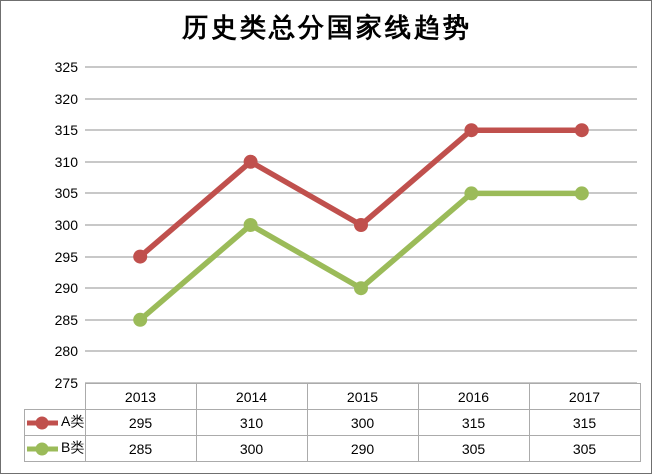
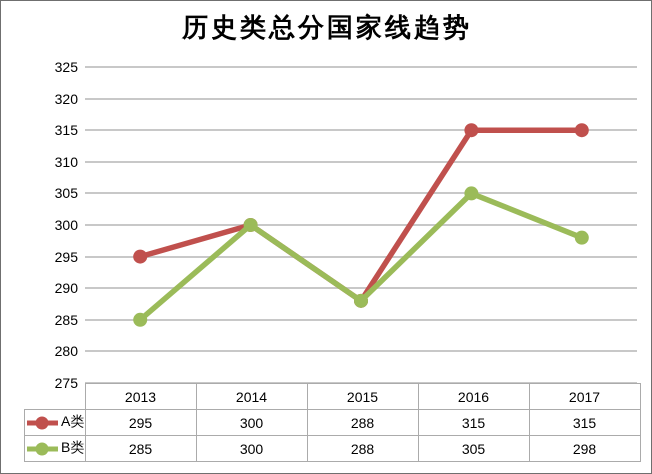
A类/2014: 310 -> 300
A类/2015: 300 -> 288
B类/2015: 290 -> 288
B类/2017: 305 -> 298
